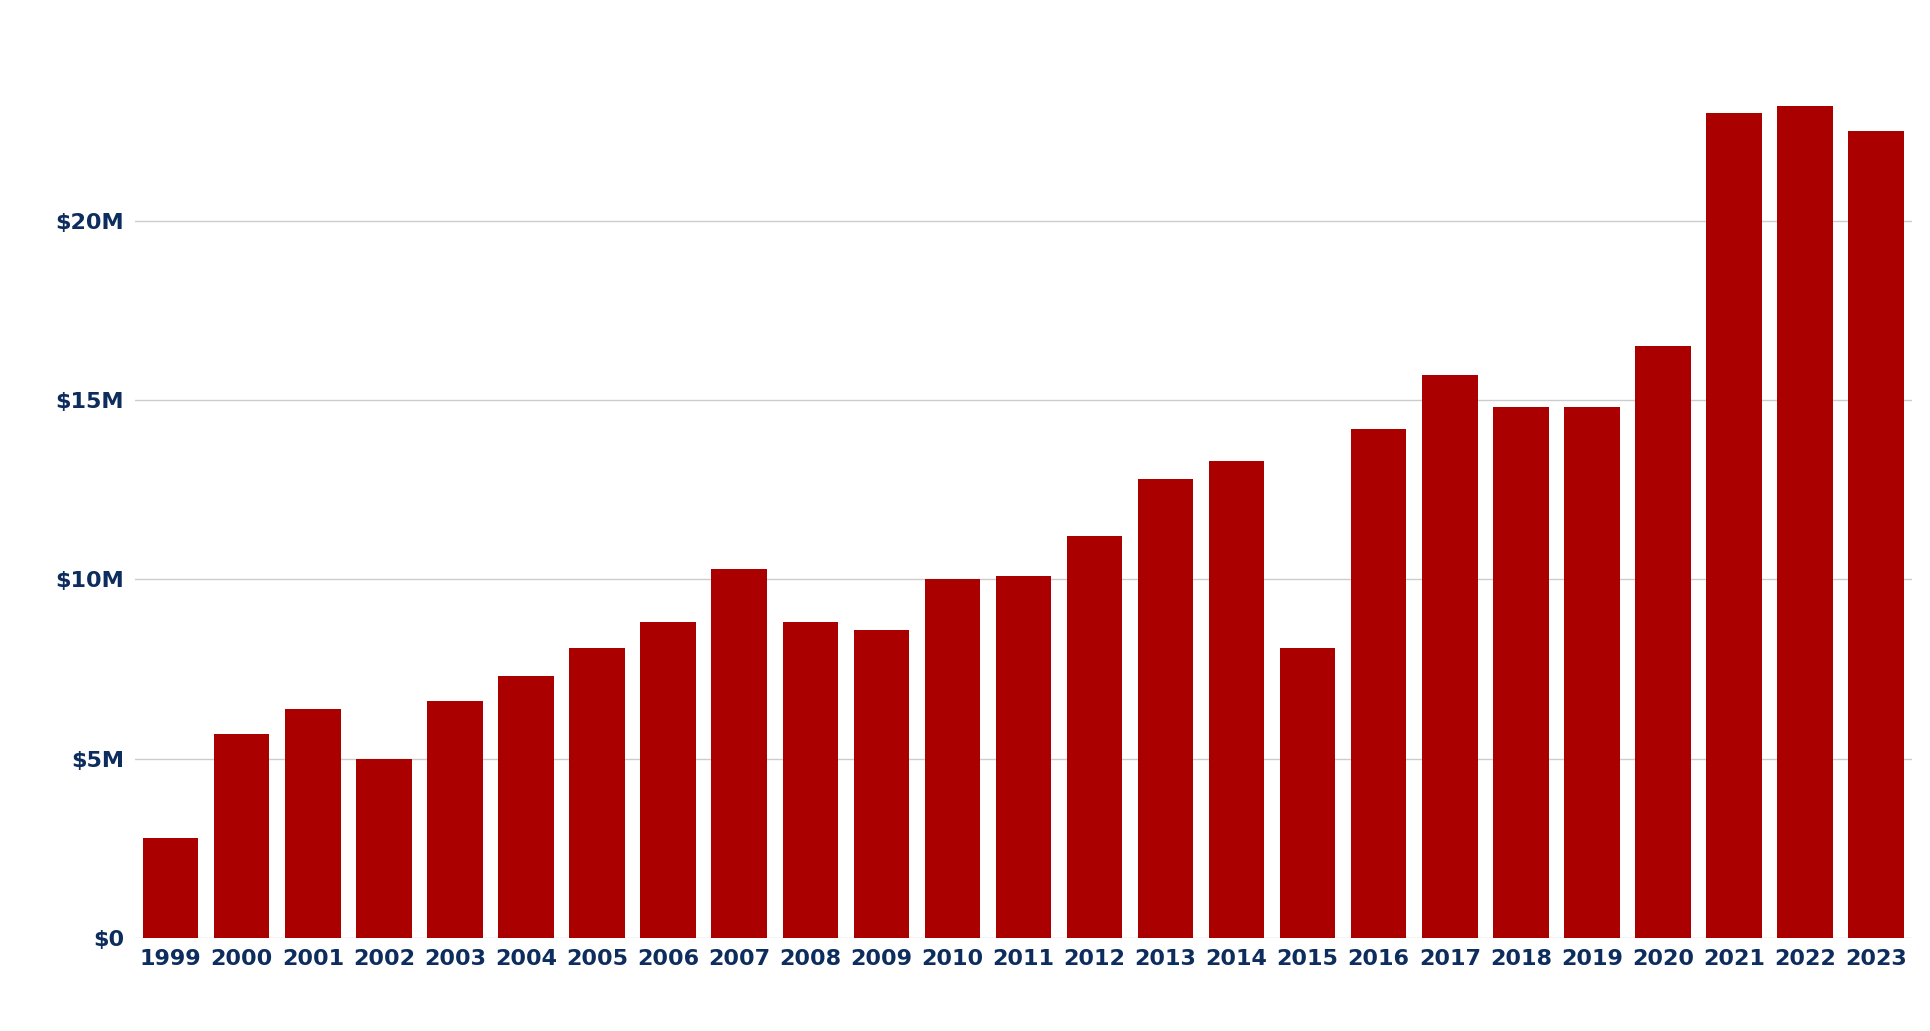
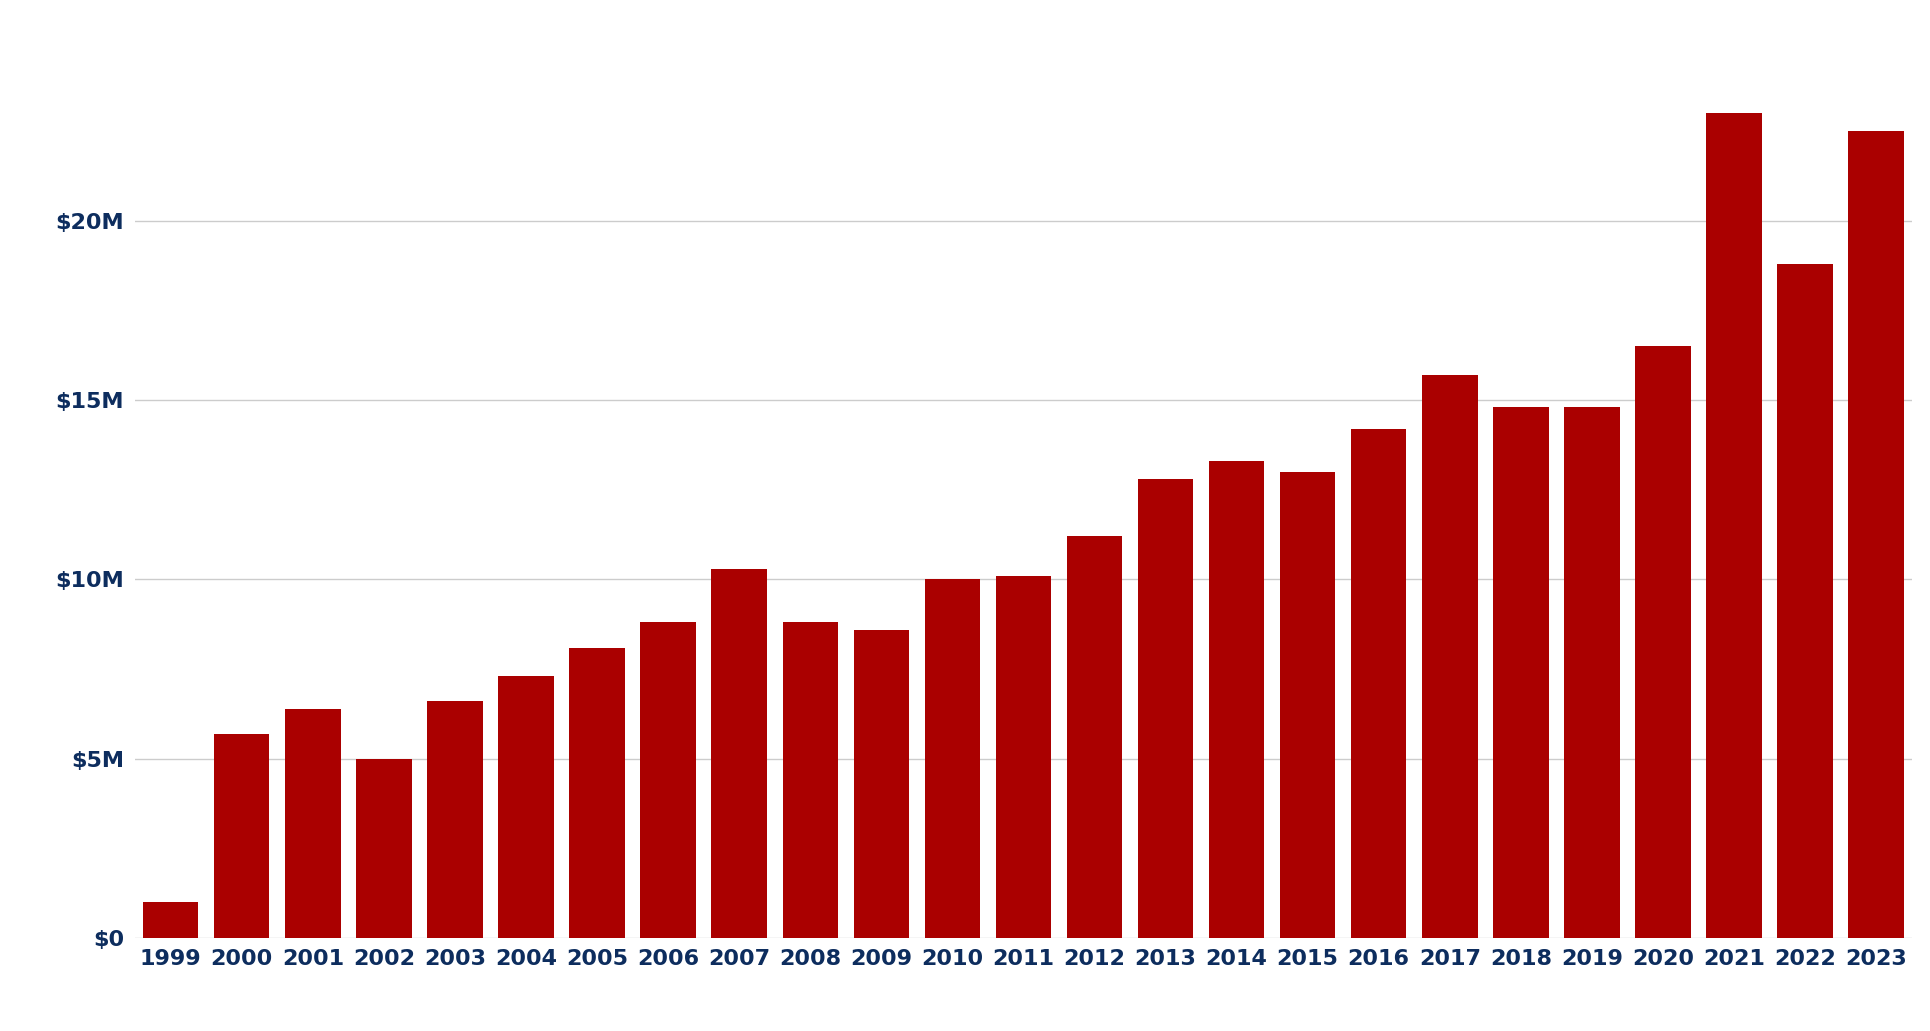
1999: $2.8M -> $1.0M
2015: $8.1M -> $13.0M
2022: $23.2M -> $18.8M
